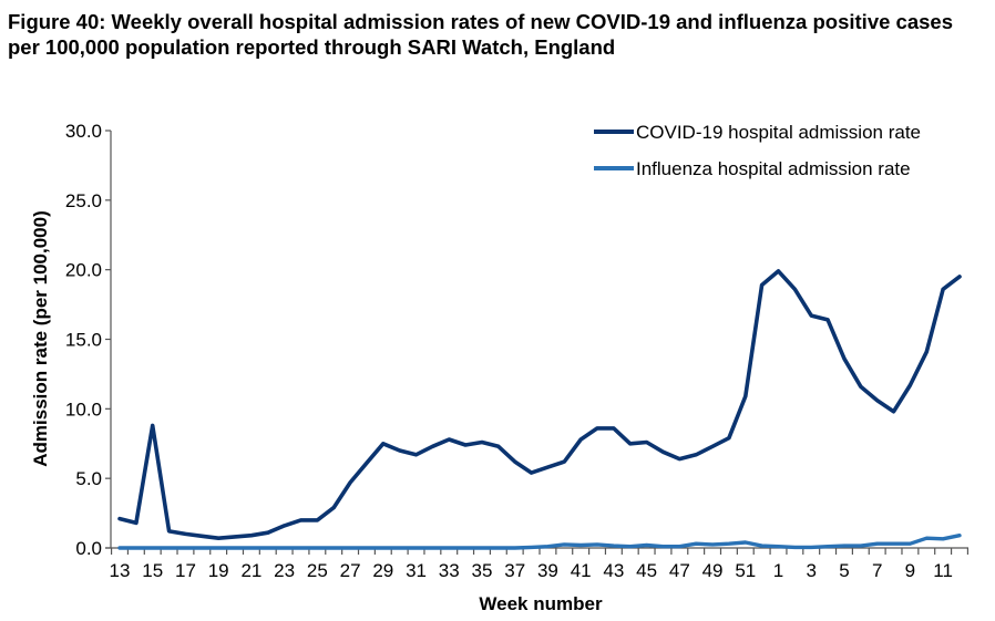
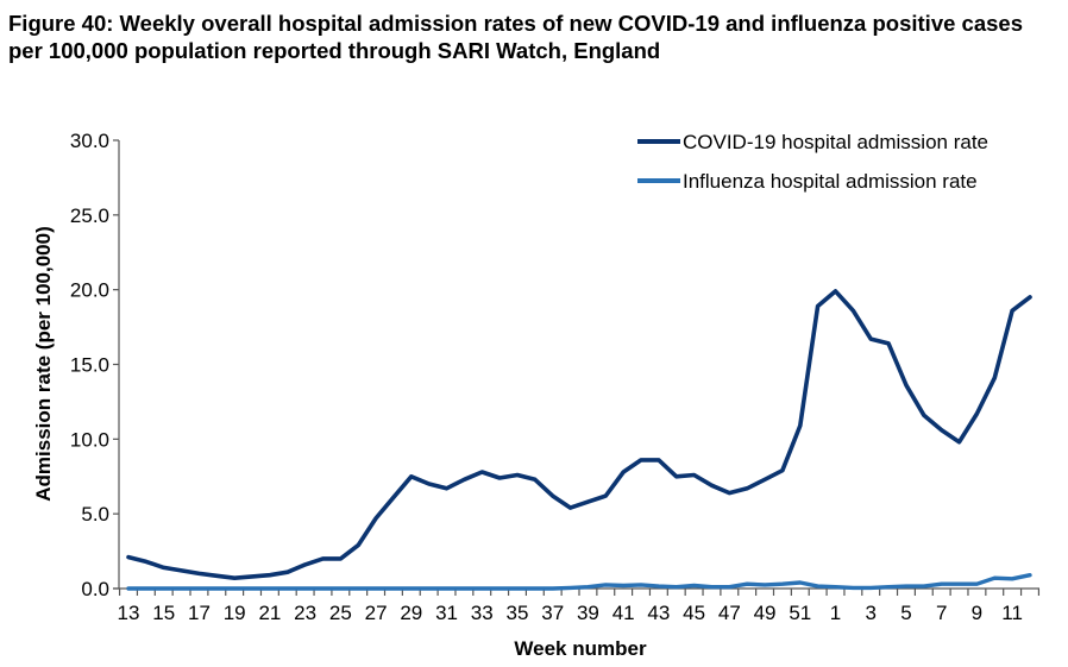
COVID-19 hospital admission rate/15: 8.8 -> 1.4
